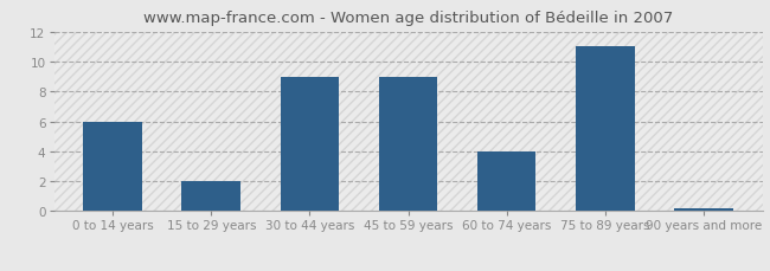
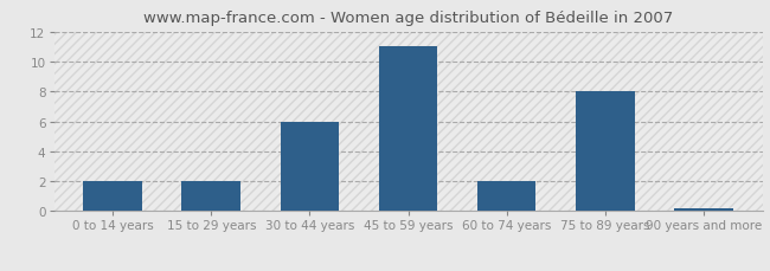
0 to 14 years: 6.0 -> 2.0
30 to 44 years: 9.0 -> 6.0
45 to 59 years: 9.0 -> 11.0
60 to 74 years: 4.0 -> 2.0
75 to 89 years: 11.0 -> 8.0
